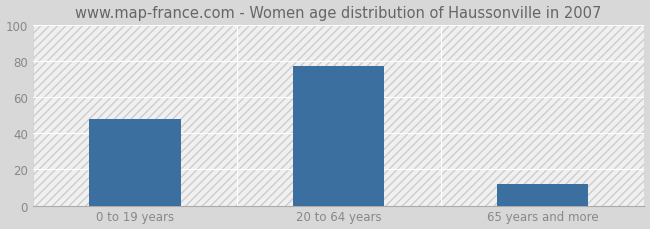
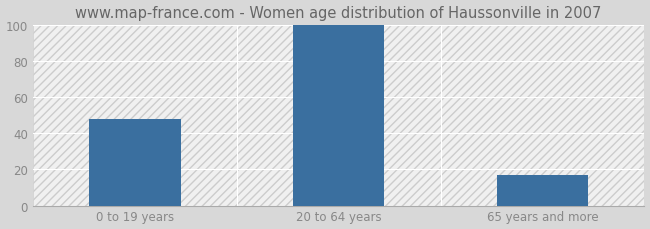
20 to 64 years: 77 -> 100
65 years and more: 12 -> 17
